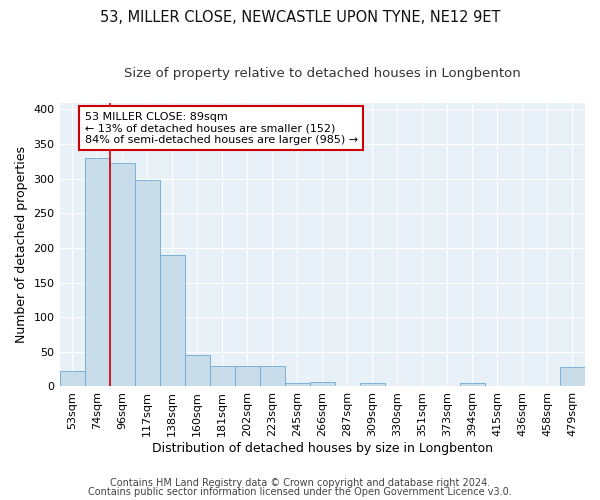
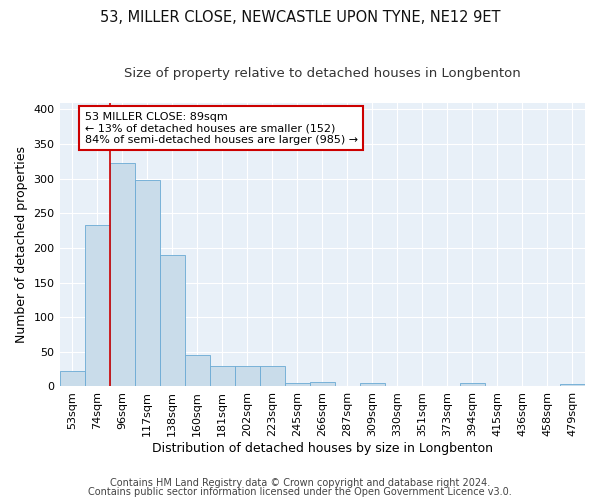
74sqm: 330 -> 233
479sqm: 28 -> 3
